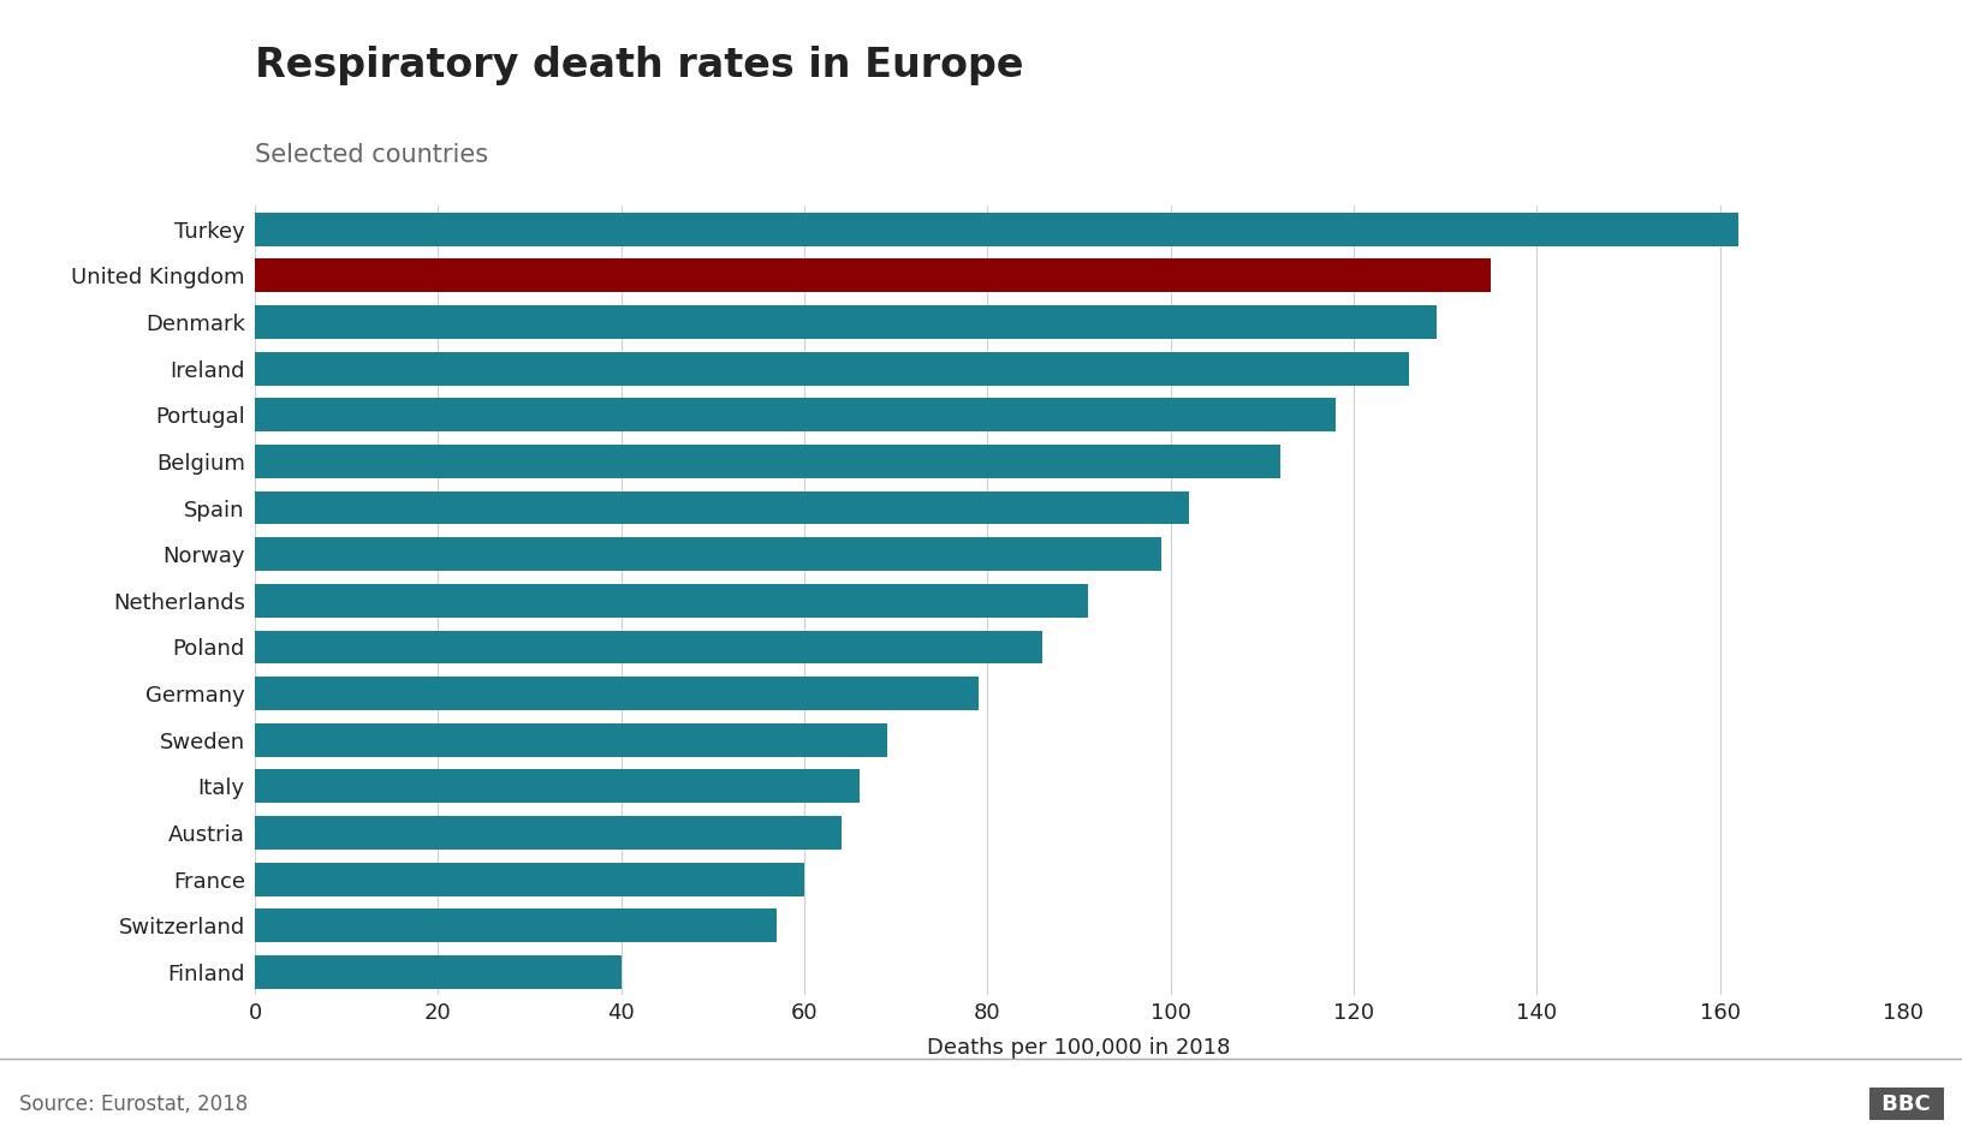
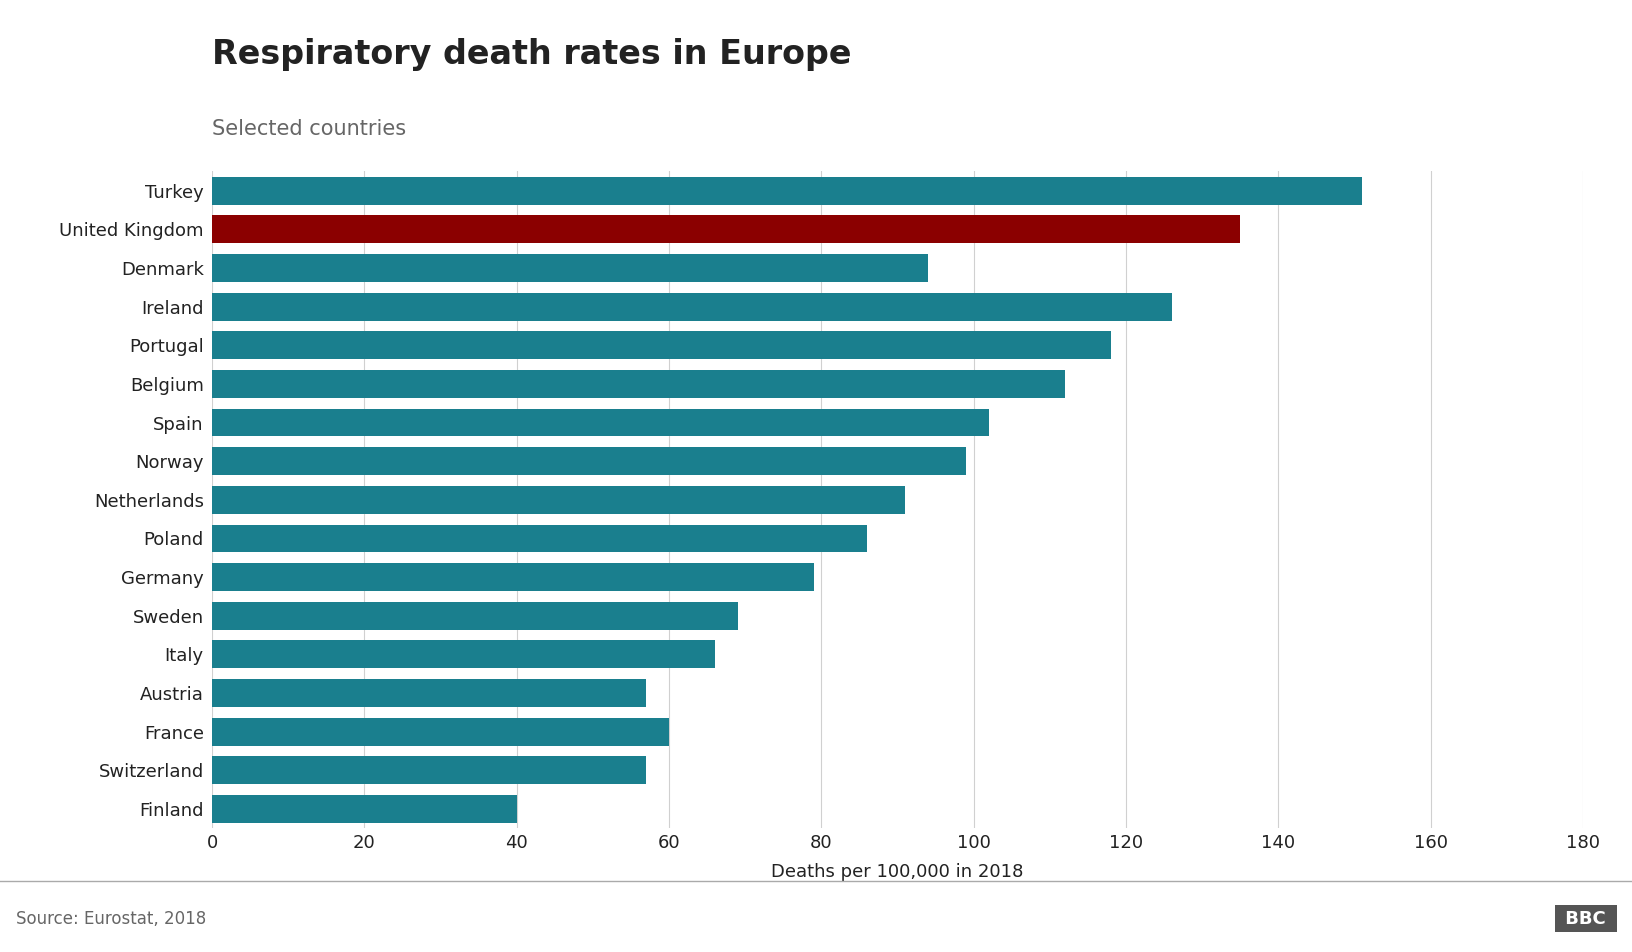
Turkey: 162 -> 151
Denmark: 129 -> 94
Austria: 64 -> 57
